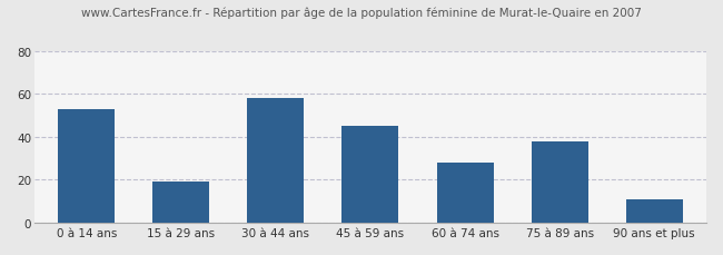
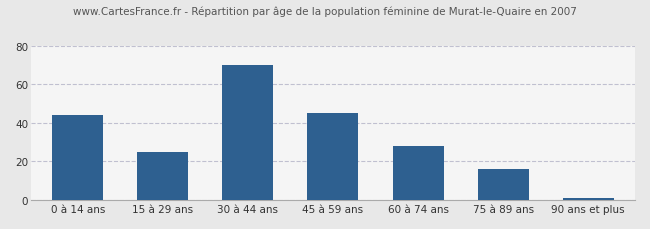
0 à 14 ans: 53 -> 44
15 à 29 ans: 19 -> 25
30 à 44 ans: 58 -> 70
75 à 89 ans: 38 -> 16
90 ans et plus: 11 -> 1
